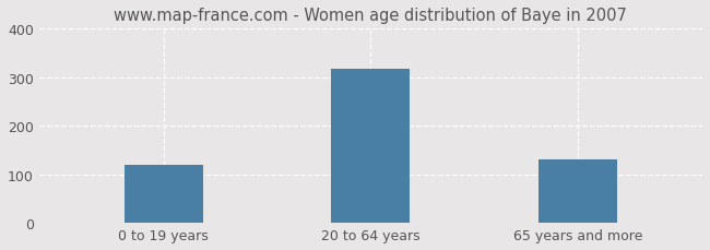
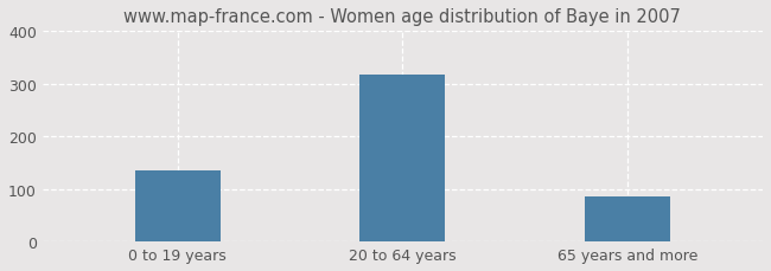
0 to 19 years: 120 -> 135
65 years and more: 130 -> 85
